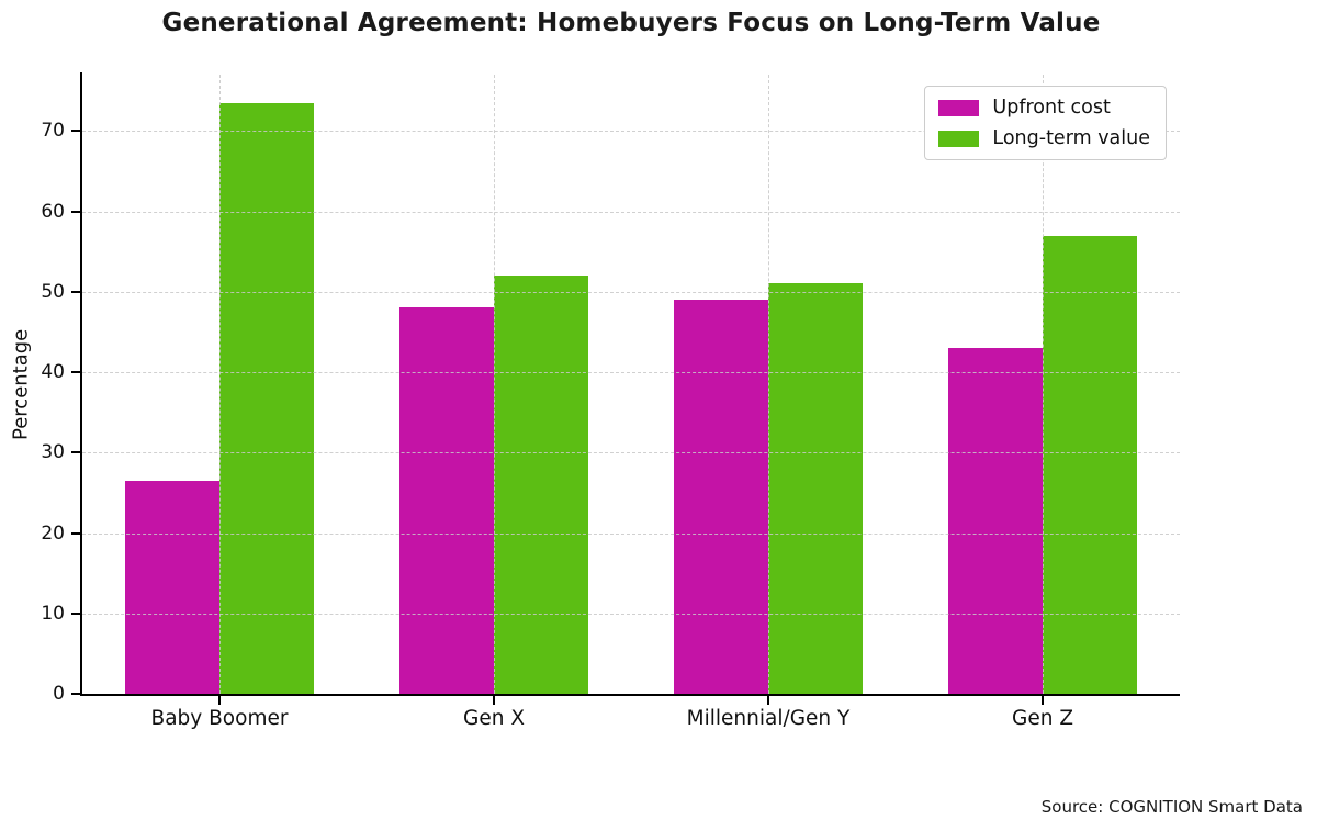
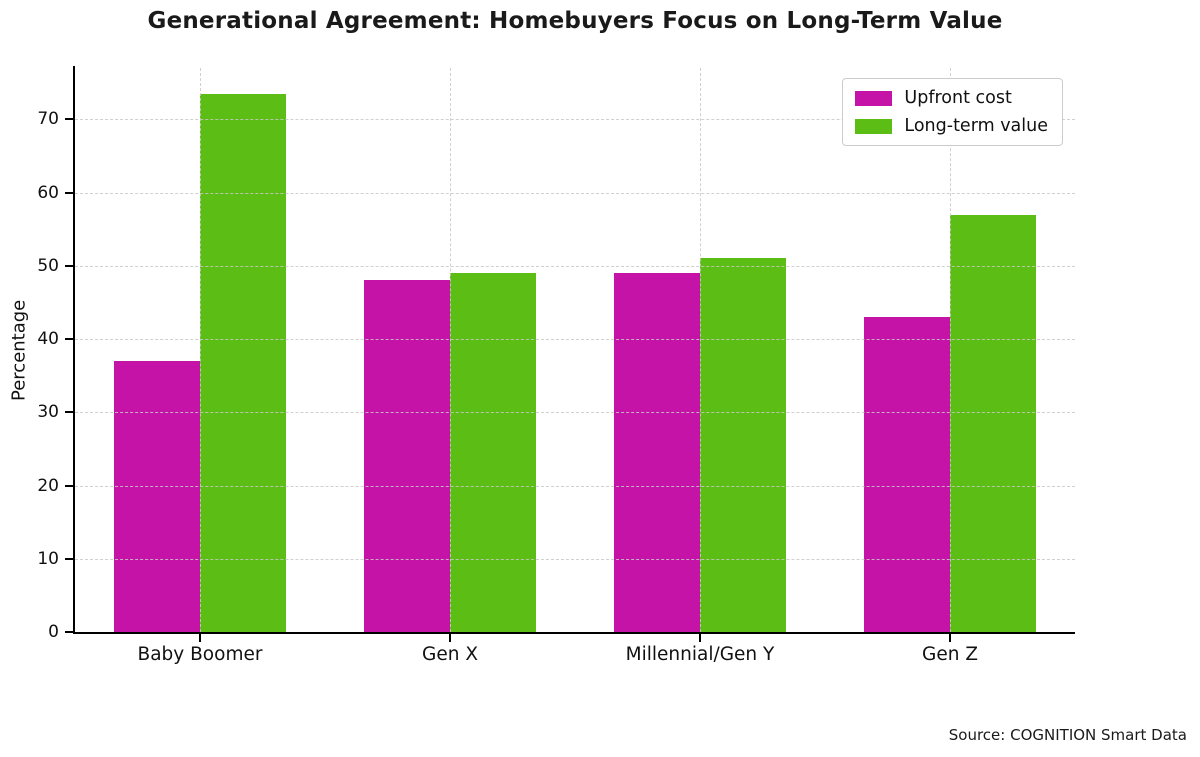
Upfront cost/Baby Boomer: 26 -> 37
Long-term value/Gen X: 52 -> 49
